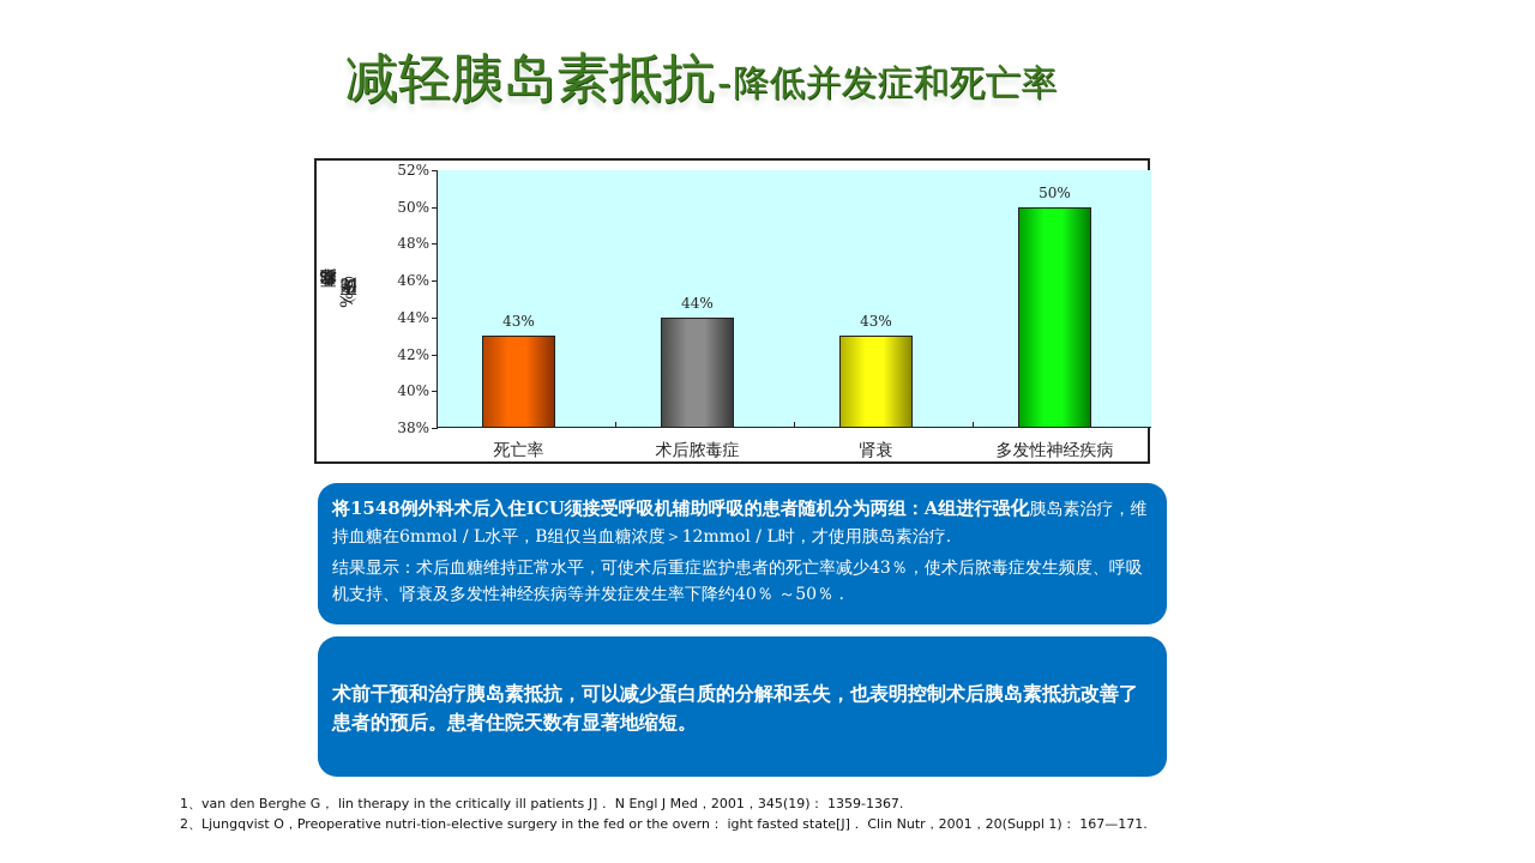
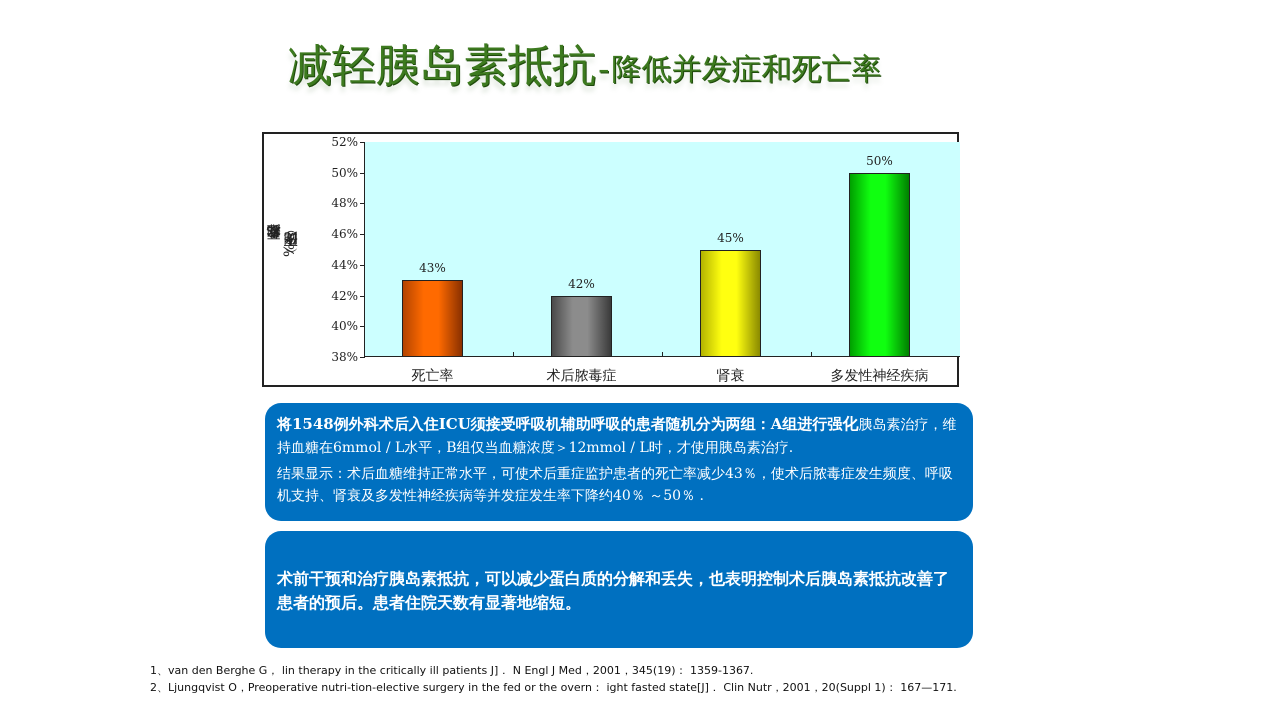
术后脓毒症: 44% -> 42%
肾衰: 43% -> 45%
